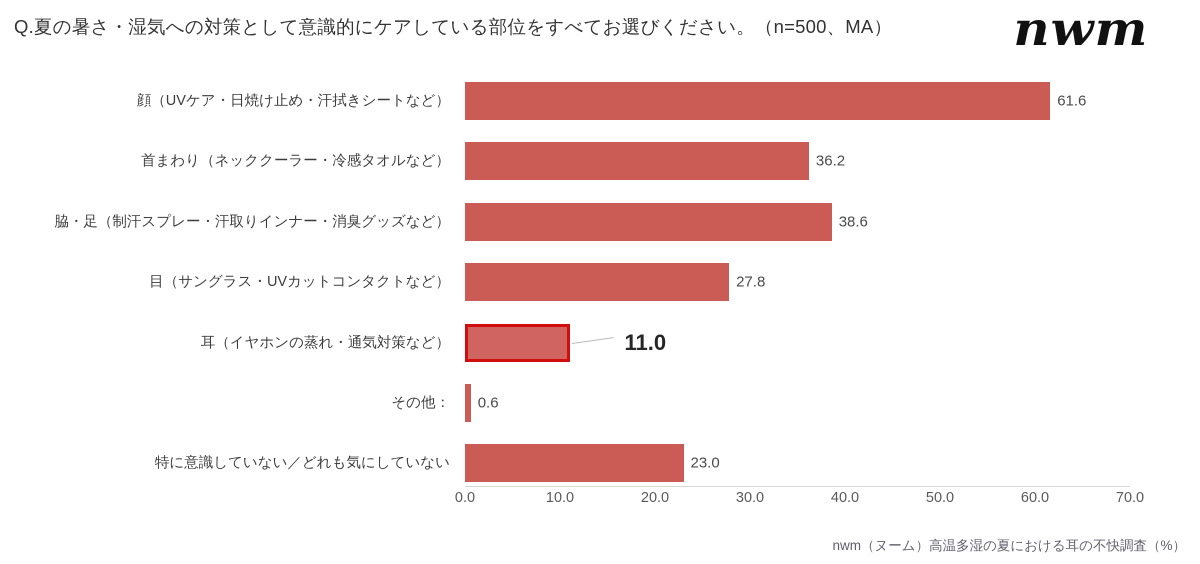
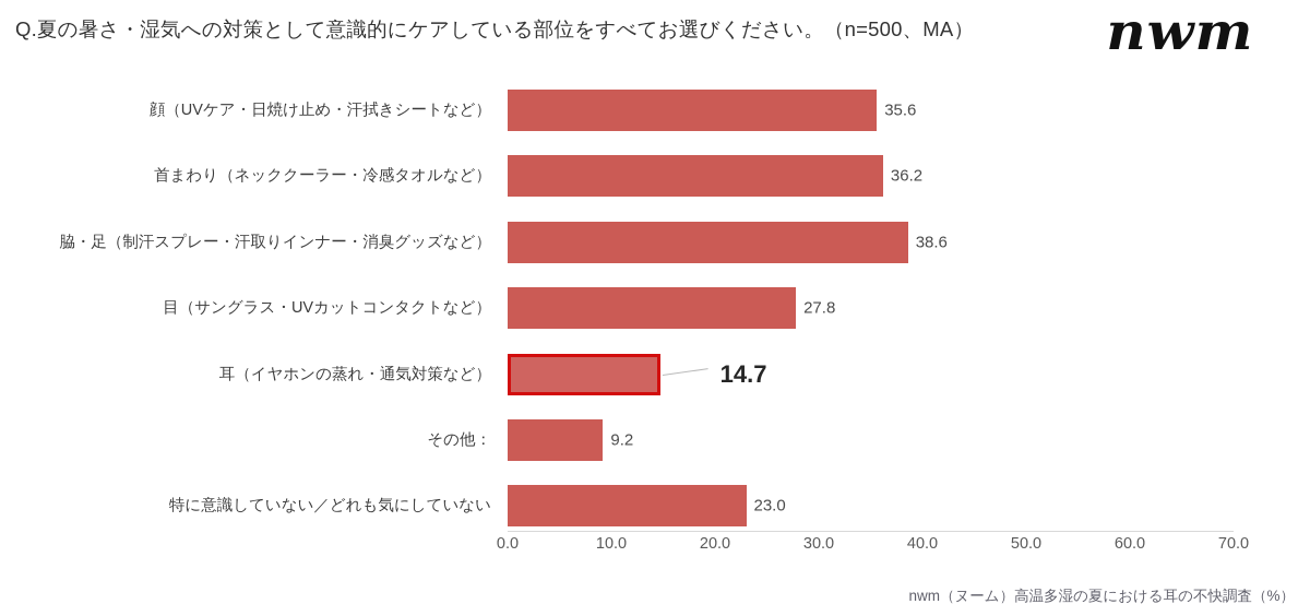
顔（UVケア・日焼け止め・汗拭きシートなど）: 61.6 -> 35.6
耳（イヤホンの蒸れ・通気対策など）: 11.0 -> 14.7
その他：: 0.6 -> 9.2
